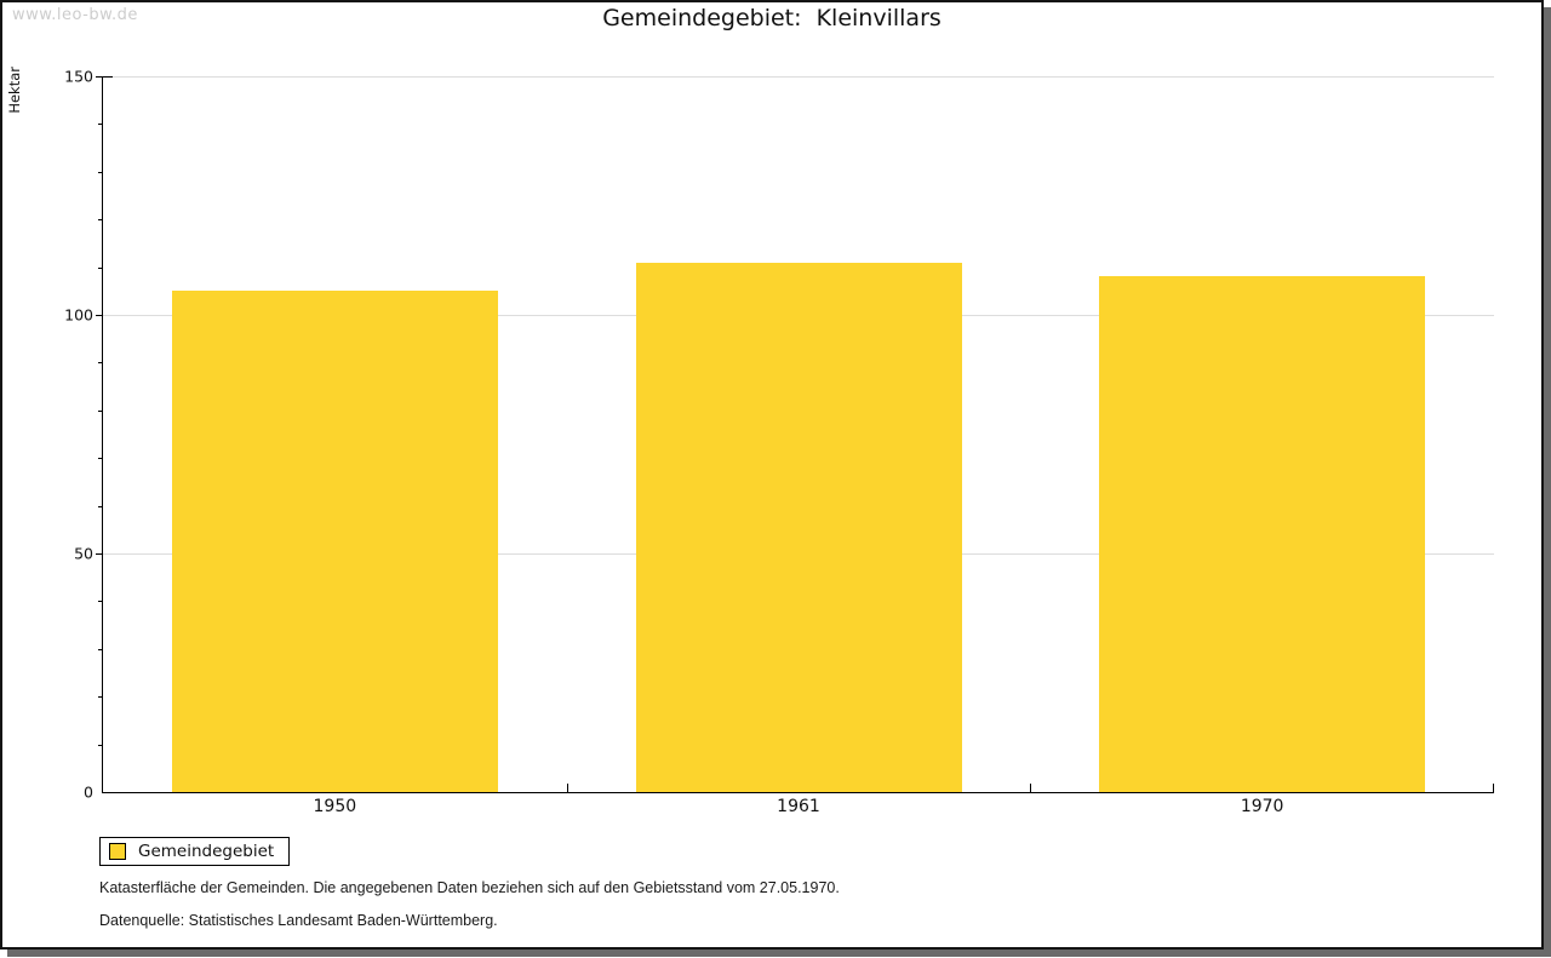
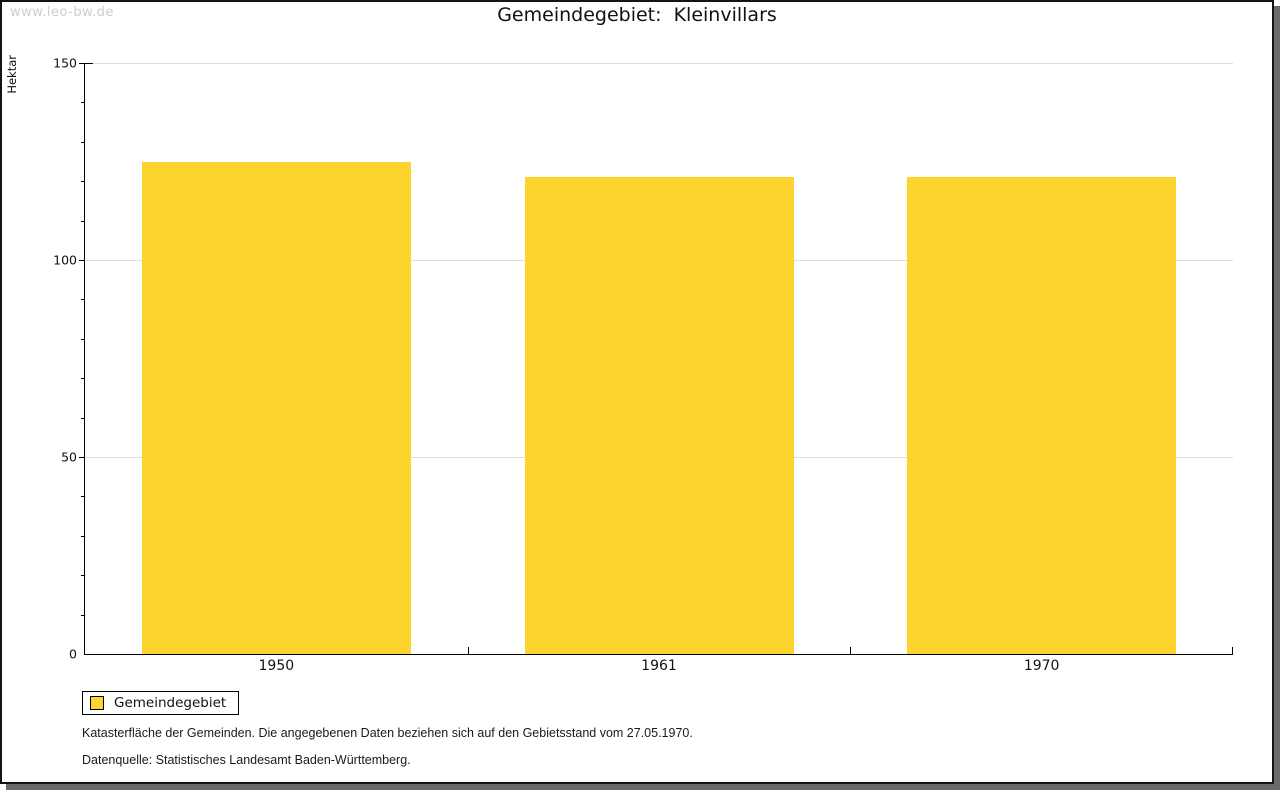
1950: 105 -> 125
1961: 111 -> 121
1970: 108 -> 121
